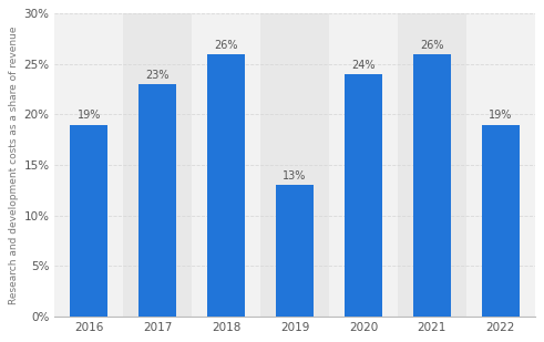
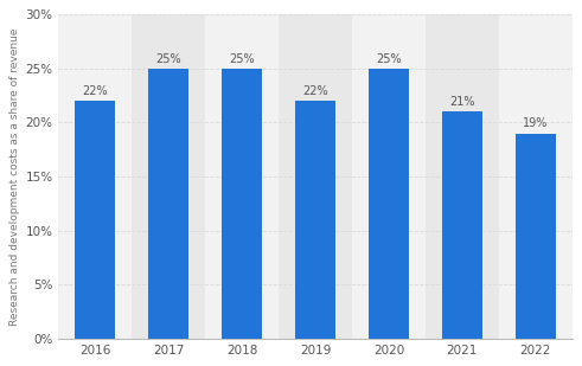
2016: 19% -> 22%
2017: 23% -> 25%
2018: 26% -> 25%
2019: 13% -> 22%
2020: 24% -> 25%
2021: 26% -> 21%
